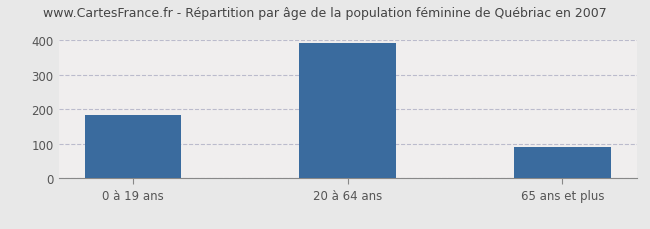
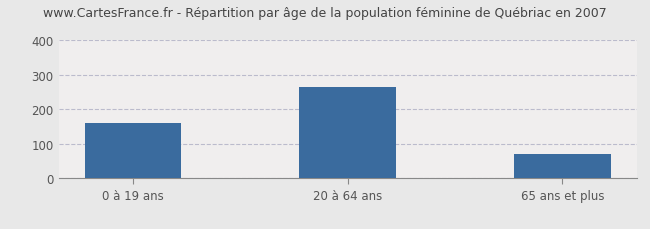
0 à 19 ans: 183 -> 160
20 à 64 ans: 392 -> 265
65 ans et plus: 90 -> 70
